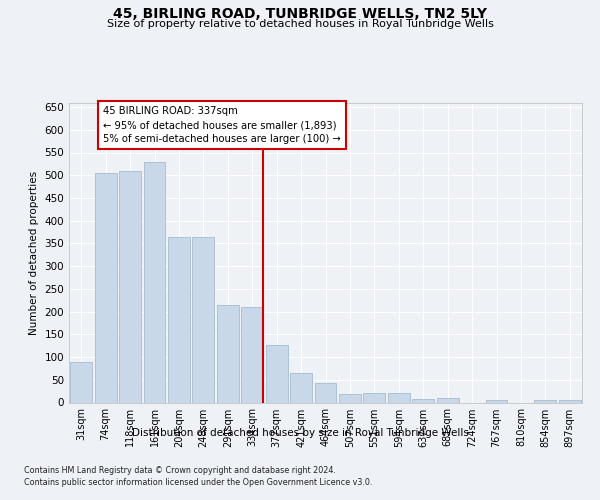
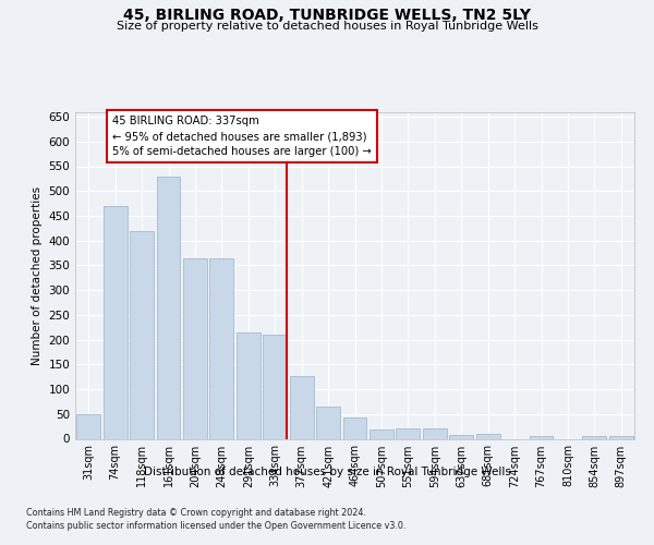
31sqm: 90 -> 50
74sqm: 505 -> 470
118sqm: 510 -> 420
